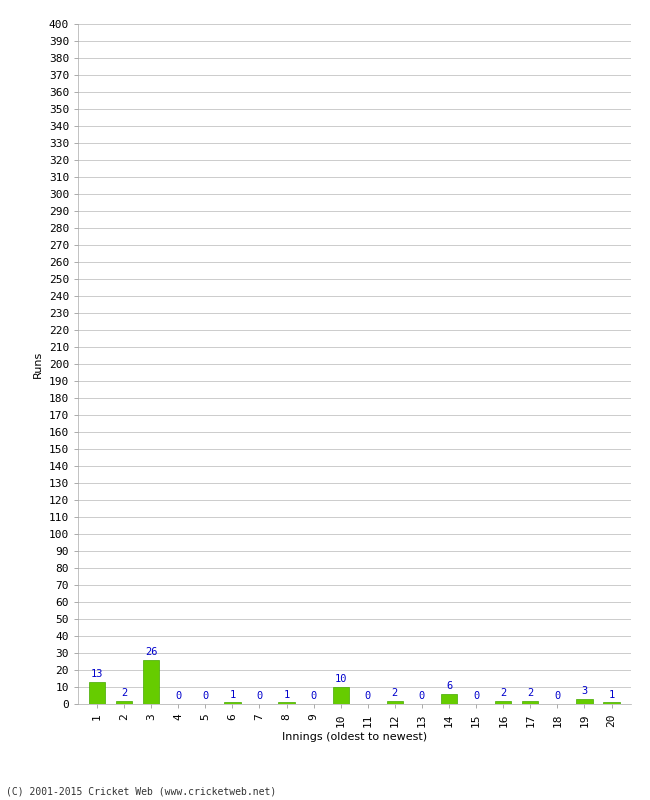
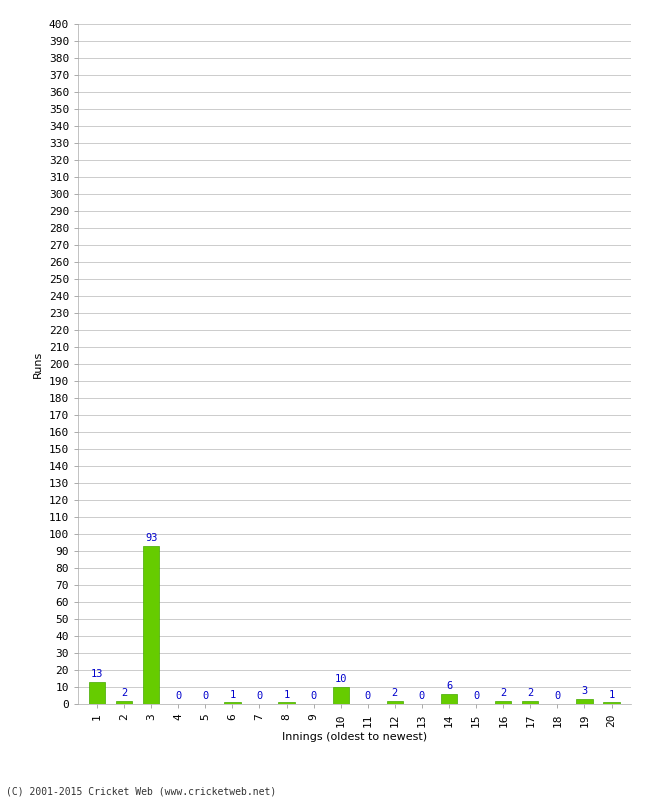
3: 26 -> 93
